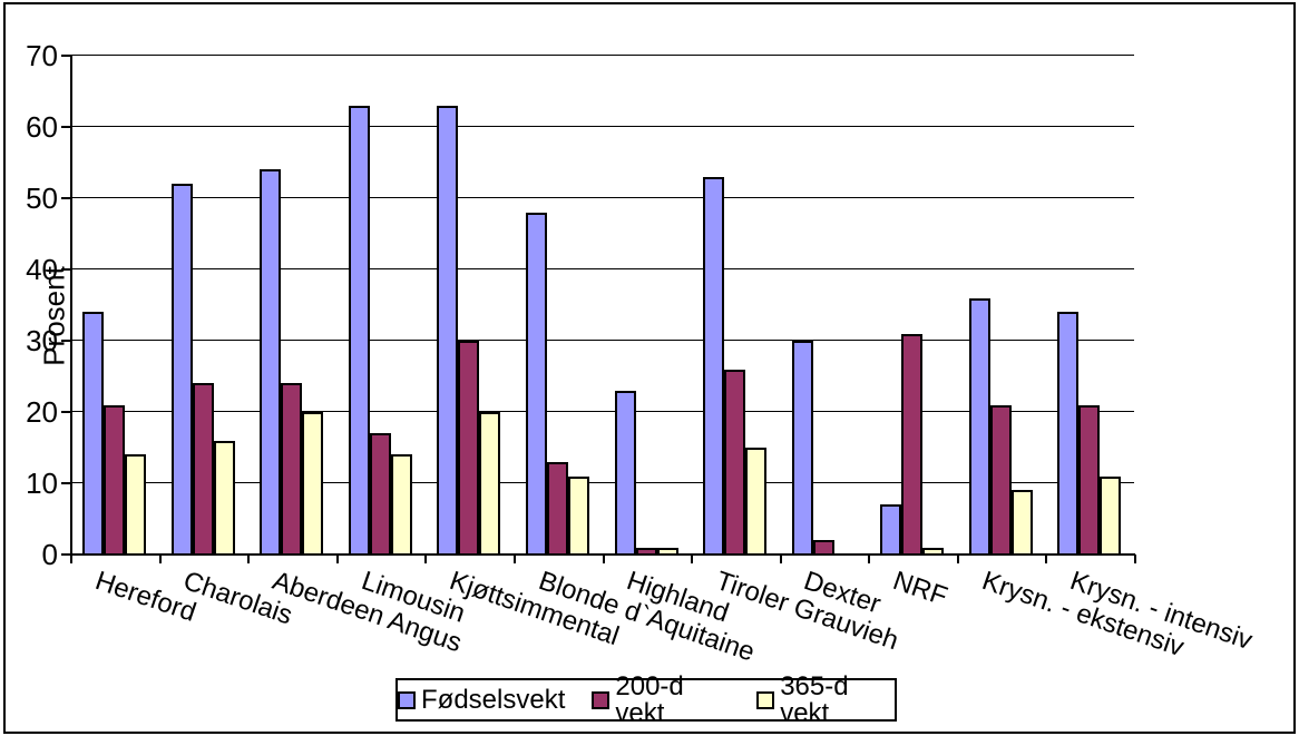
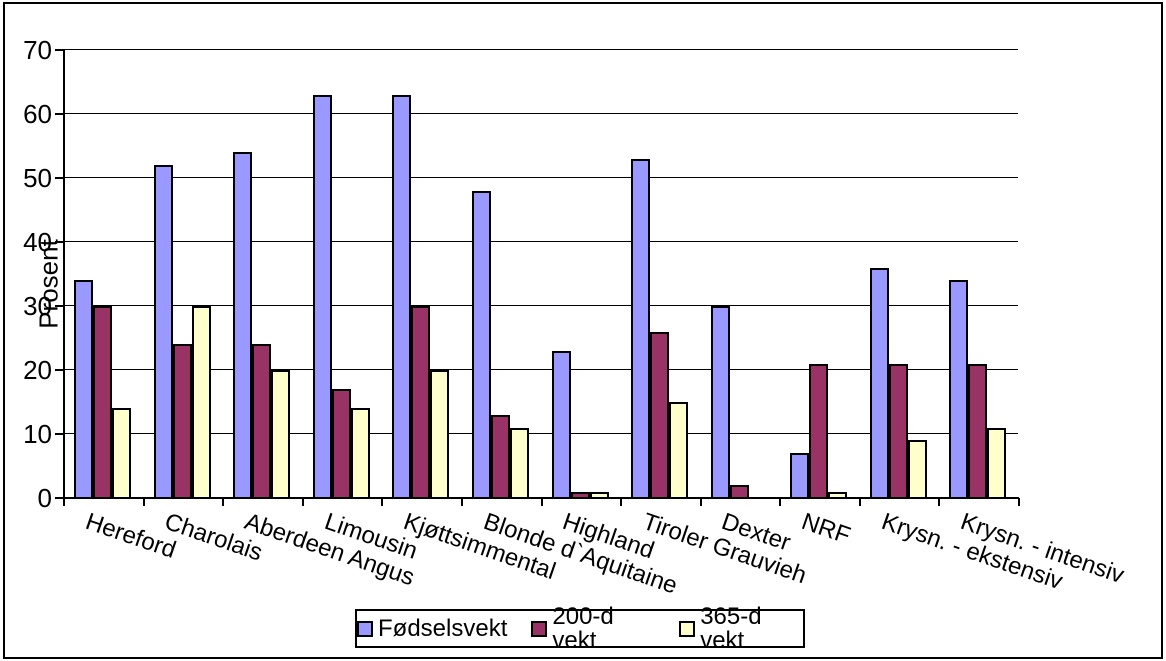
200-d vekt/Hereford: 21 -> 30
365-d vekt/Charolais: 16 -> 30
200-d vekt/NRF: 31 -> 21
